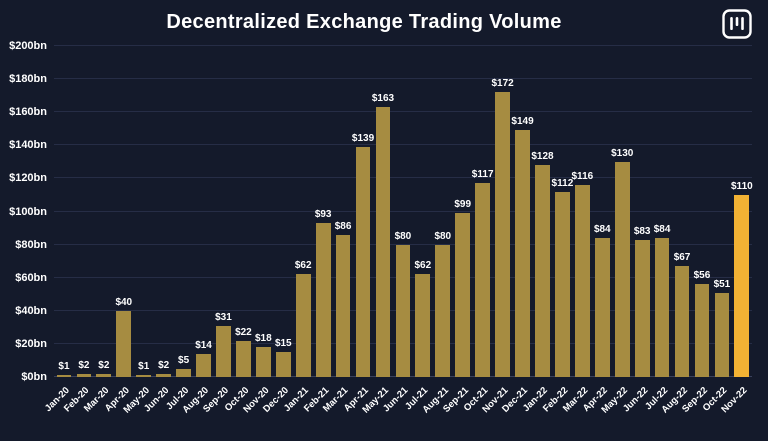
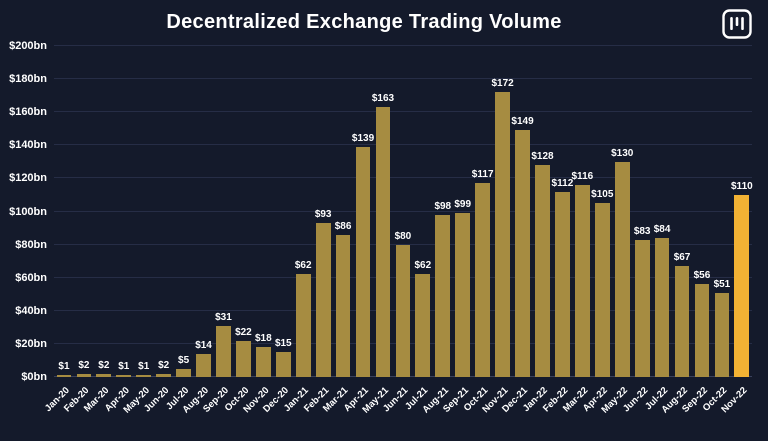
Apr-20: $40 -> $1
Aug-21: $80 -> $98
Apr-22: $84 -> $105
